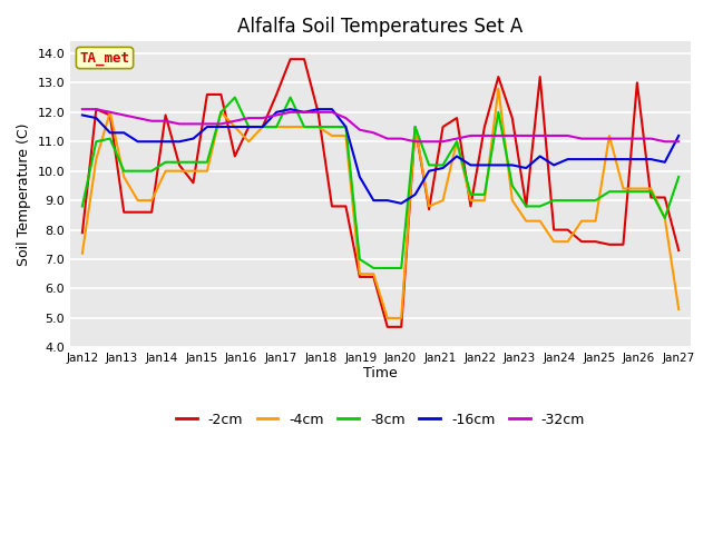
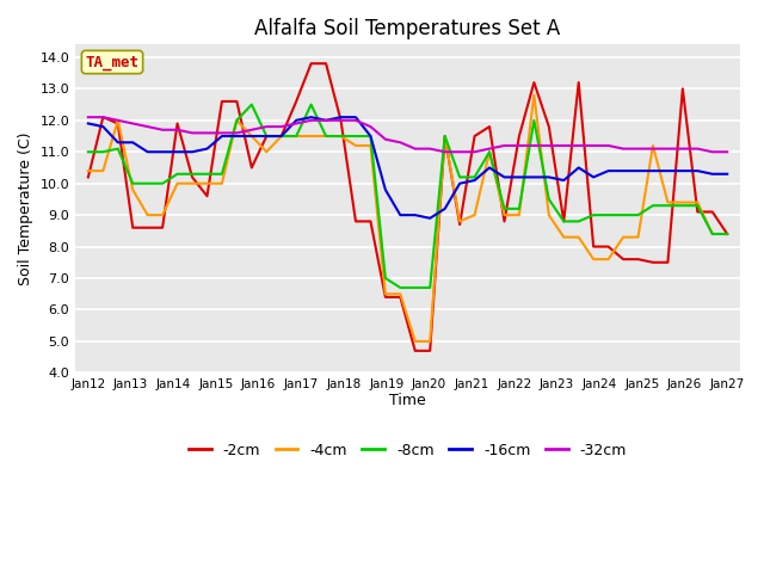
-2cm/Jan12: 7.9 -> 10.2
-4cm/Jan12: 7.2 -> 10.4
-8cm/Jan12: 8.8 -> 11.0
-2cm/Jan27: 7.3 -> 8.4
-4cm/Jan27: 5.3 -> 8.4
-8cm/Jan27: 9.8 -> 8.4
-16cm/Jan27: 11.2 -> 10.3
